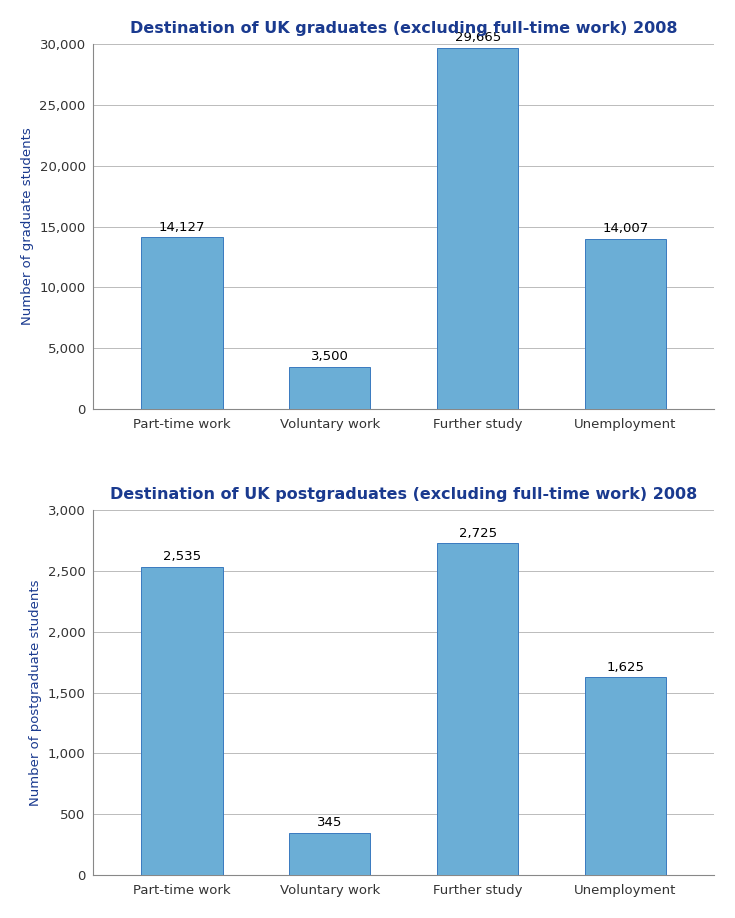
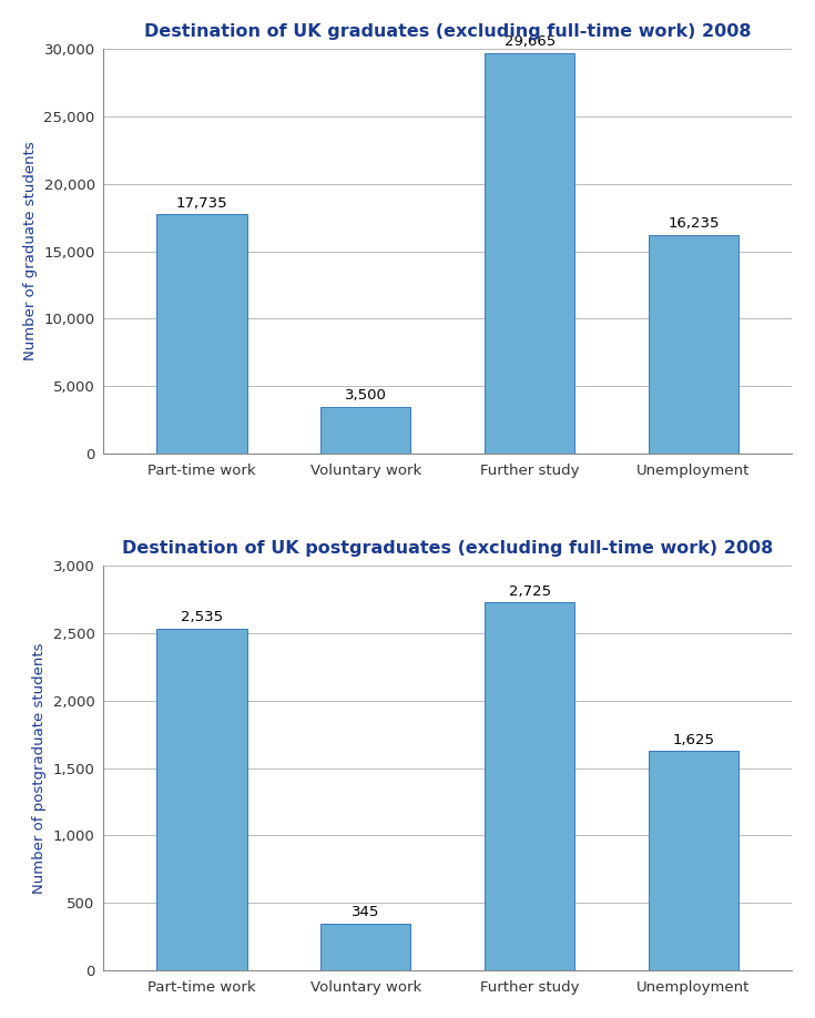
Destination of UK graduates (excluding full-time work) 2008/Part-time work: 14,127 -> 17,735
Destination of UK graduates (excluding full-time work) 2008/Unemployment: 14,007 -> 16,235
